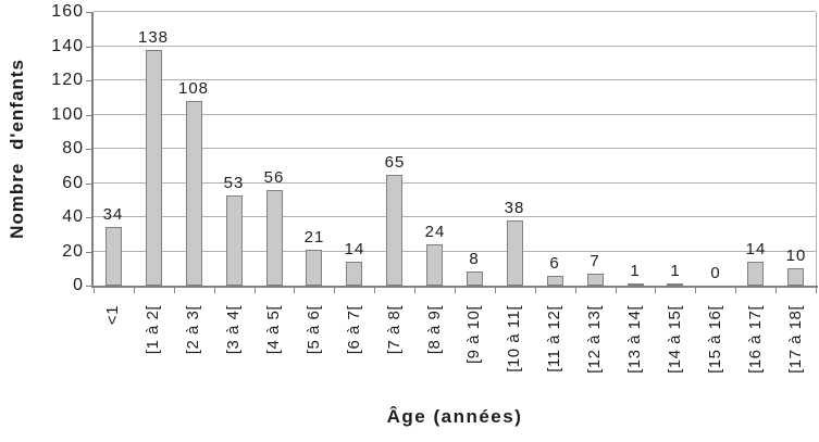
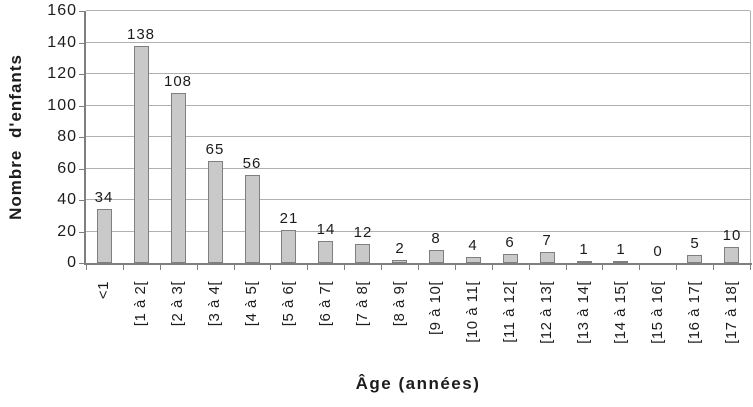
[3 à 4[: 53 -> 65
[7 à 8[: 65 -> 12
[8 à 9[: 24 -> 2
[10 à 11[: 38 -> 4
[16 à 17[: 14 -> 5
